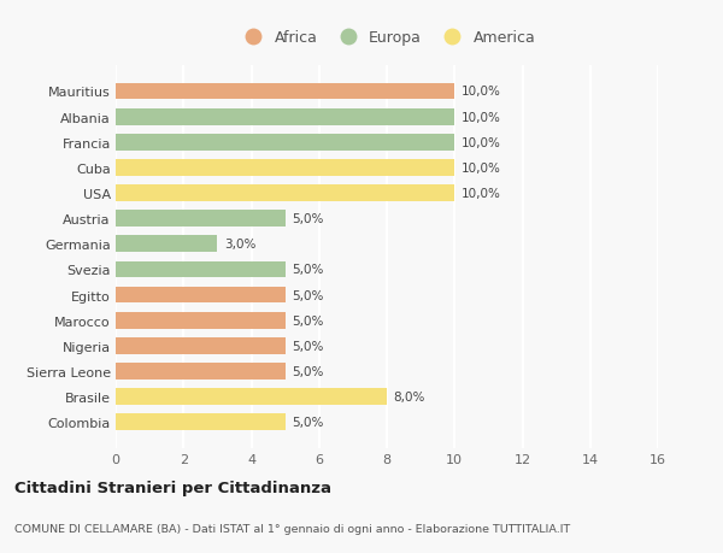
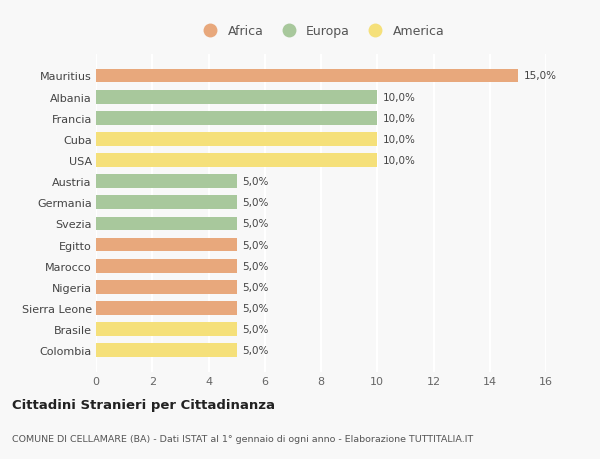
Mauritius: 10,0% -> 15,0%
Germania: 3,0% -> 5,0%
Brasile: 8,0% -> 5,0%
